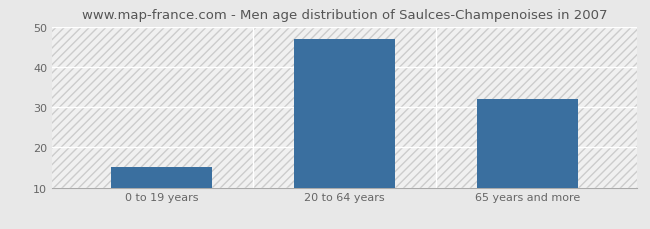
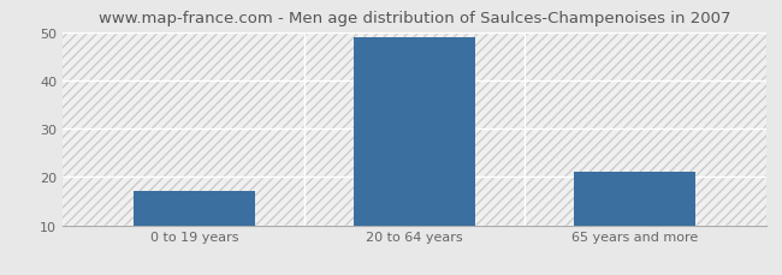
0 to 19 years: 15 -> 17
20 to 64 years: 47 -> 49
65 years and more: 32 -> 21
